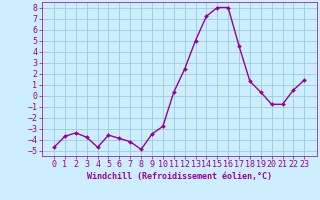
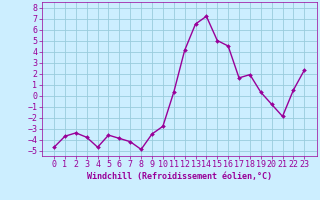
12: 2.4 -> 4.1
13: 5.0 -> 6.5
15: 8.0 -> 5.0
16: 8.0 -> 4.5
17: 4.5 -> 1.6
18: 1.3 -> 1.9
21: -0.8 -> -1.9
23: 1.4 -> 2.3
